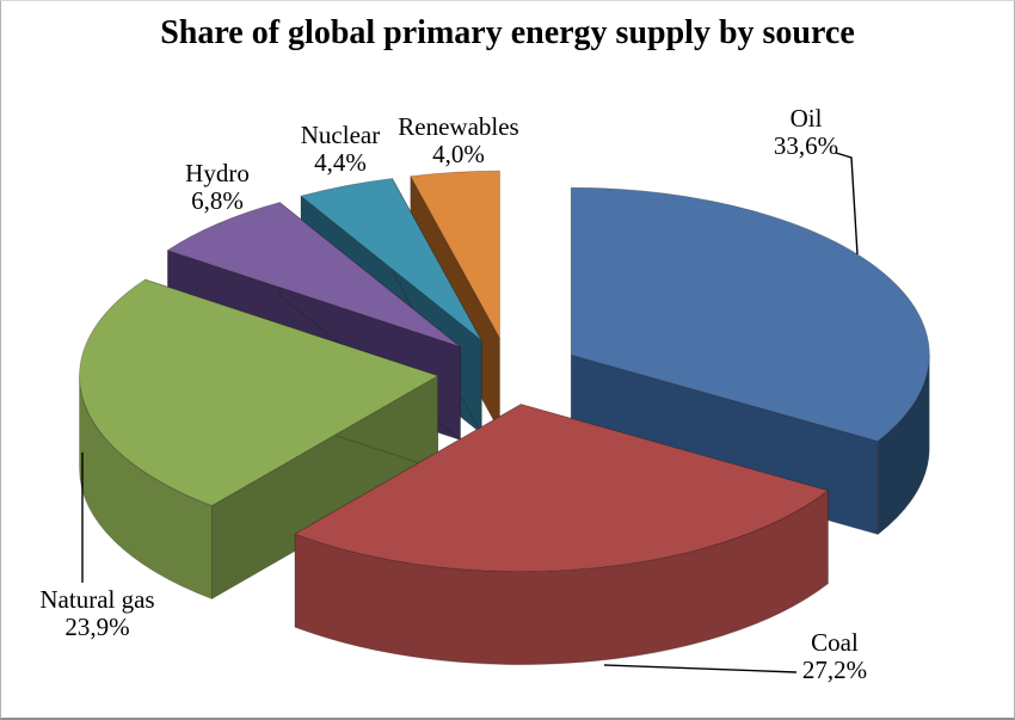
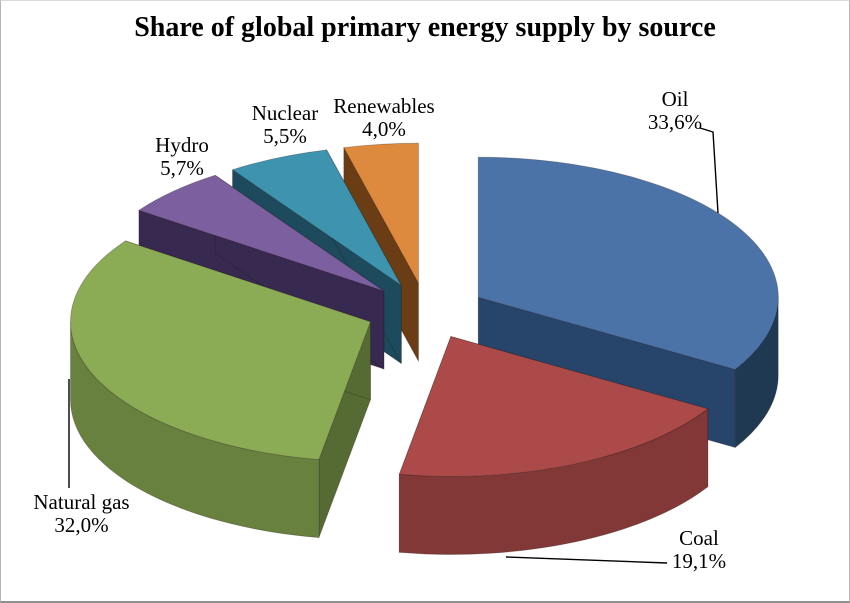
Coal: 27,2% -> 19,1%
Natural gas: 23,9% -> 32,0%
Hydro: 6,8% -> 5,7%
Nuclear: 4,4% -> 5,5%
